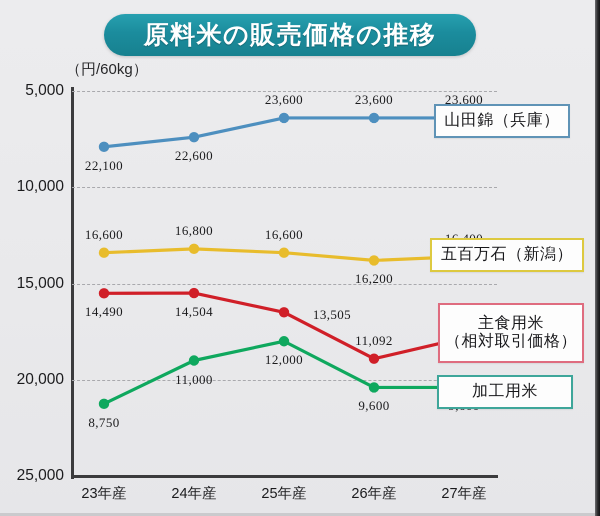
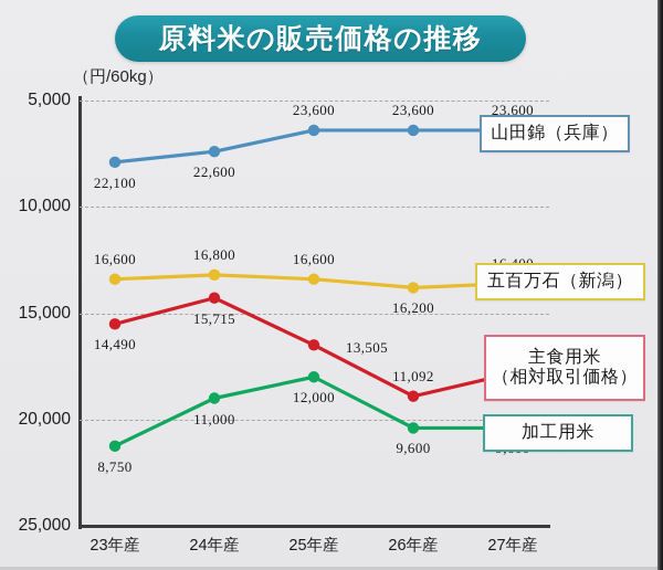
主食用米（相対取引価格）/24年産: 14,504 -> 15,715
